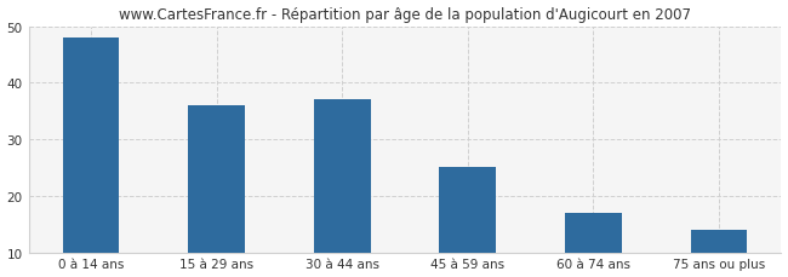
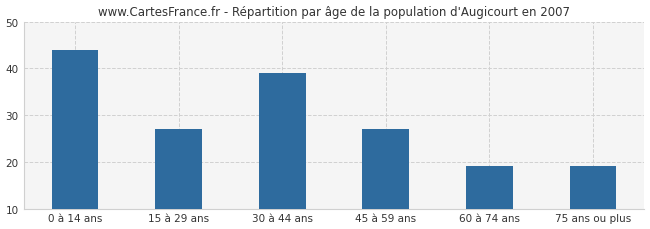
0 à 14 ans: 48 -> 44
15 à 29 ans: 36 -> 27
30 à 44 ans: 37 -> 39
45 à 59 ans: 25 -> 27
60 à 74 ans: 17 -> 19
75 ans ou plus: 14 -> 19
